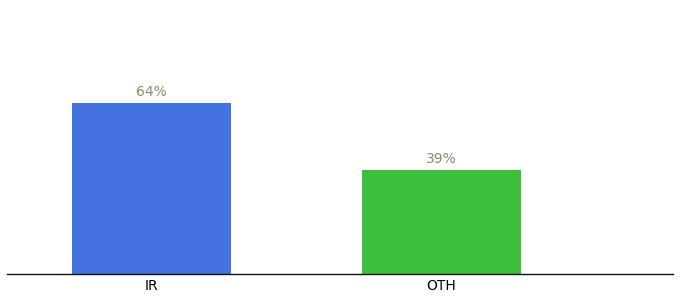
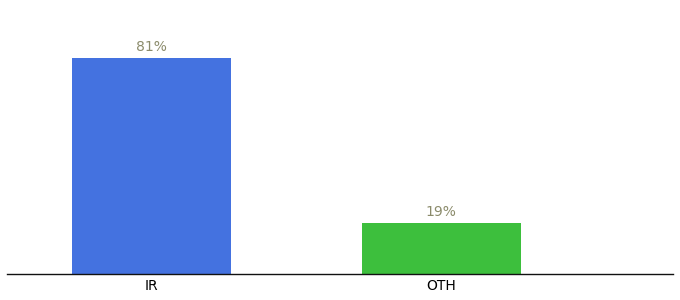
IR: 64% -> 81%
OTH: 39% -> 19%
